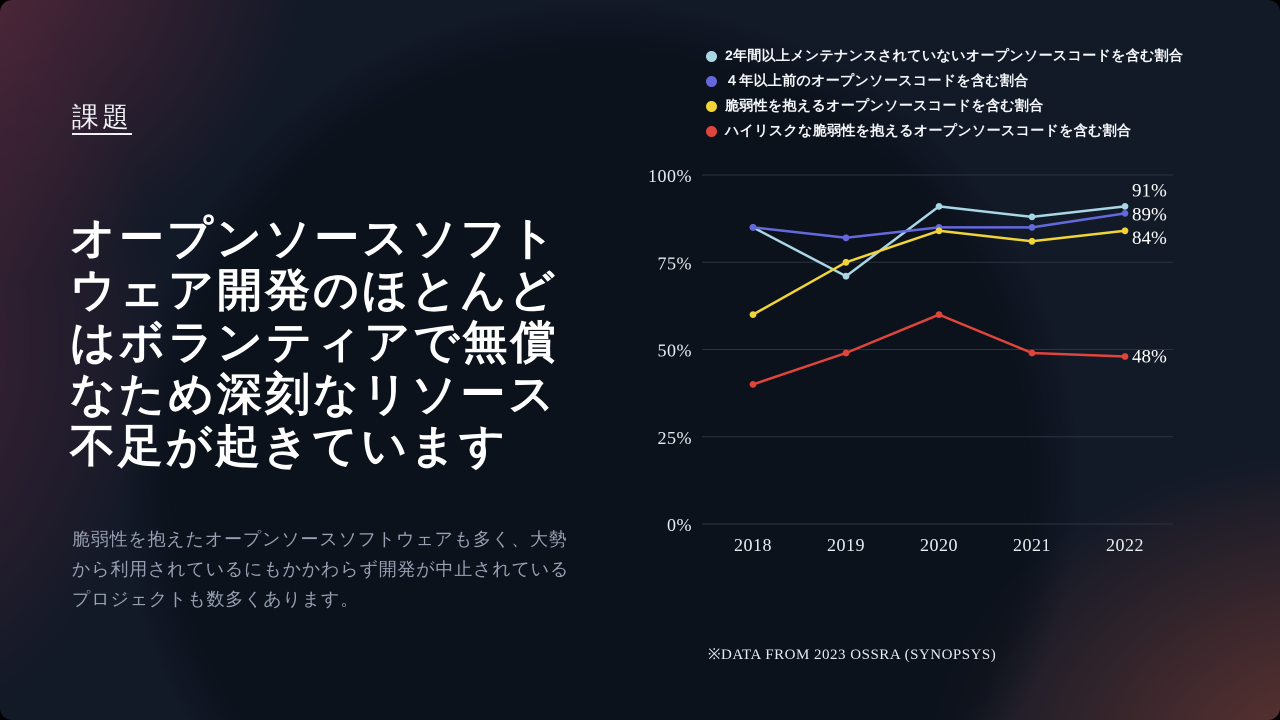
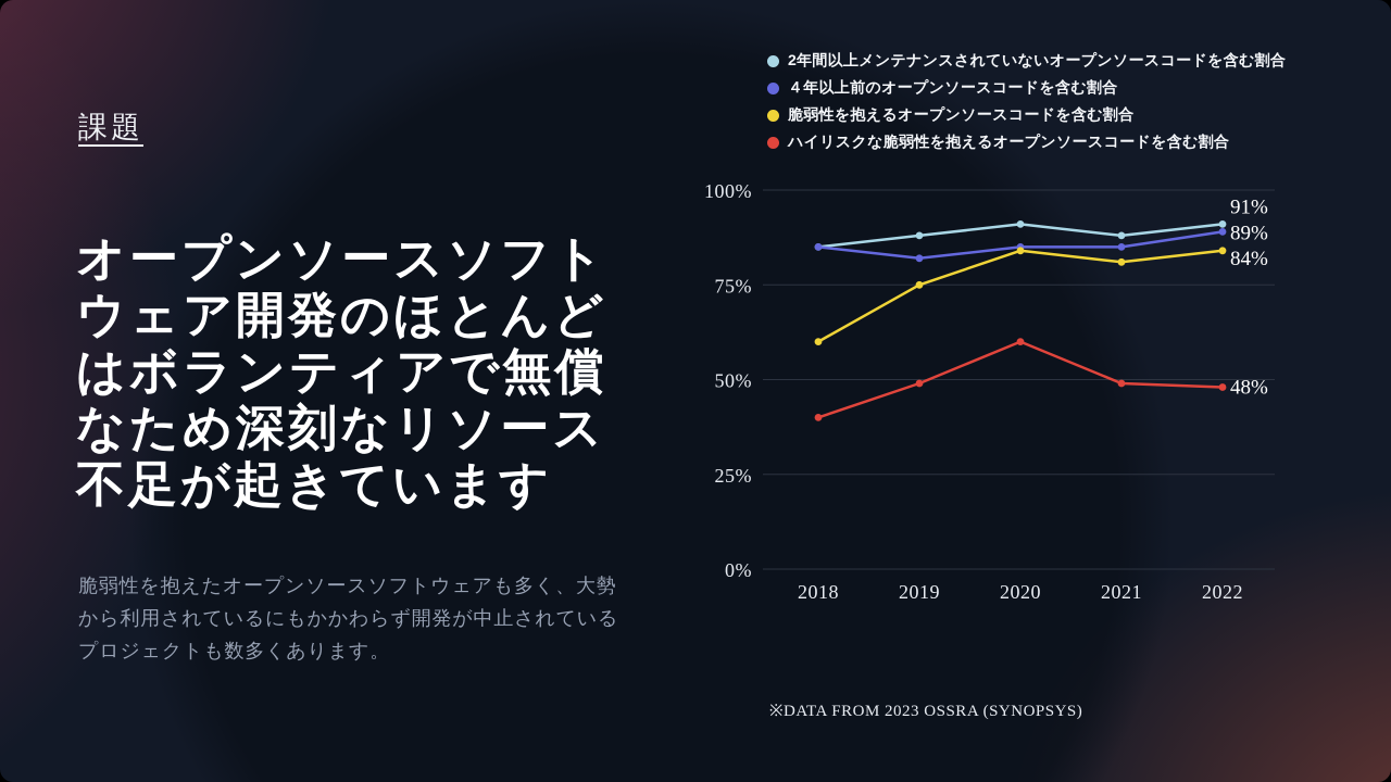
2年間以上メンテナンスされていないオープンソースコードを含む割合/2019: 71% -> 88%
